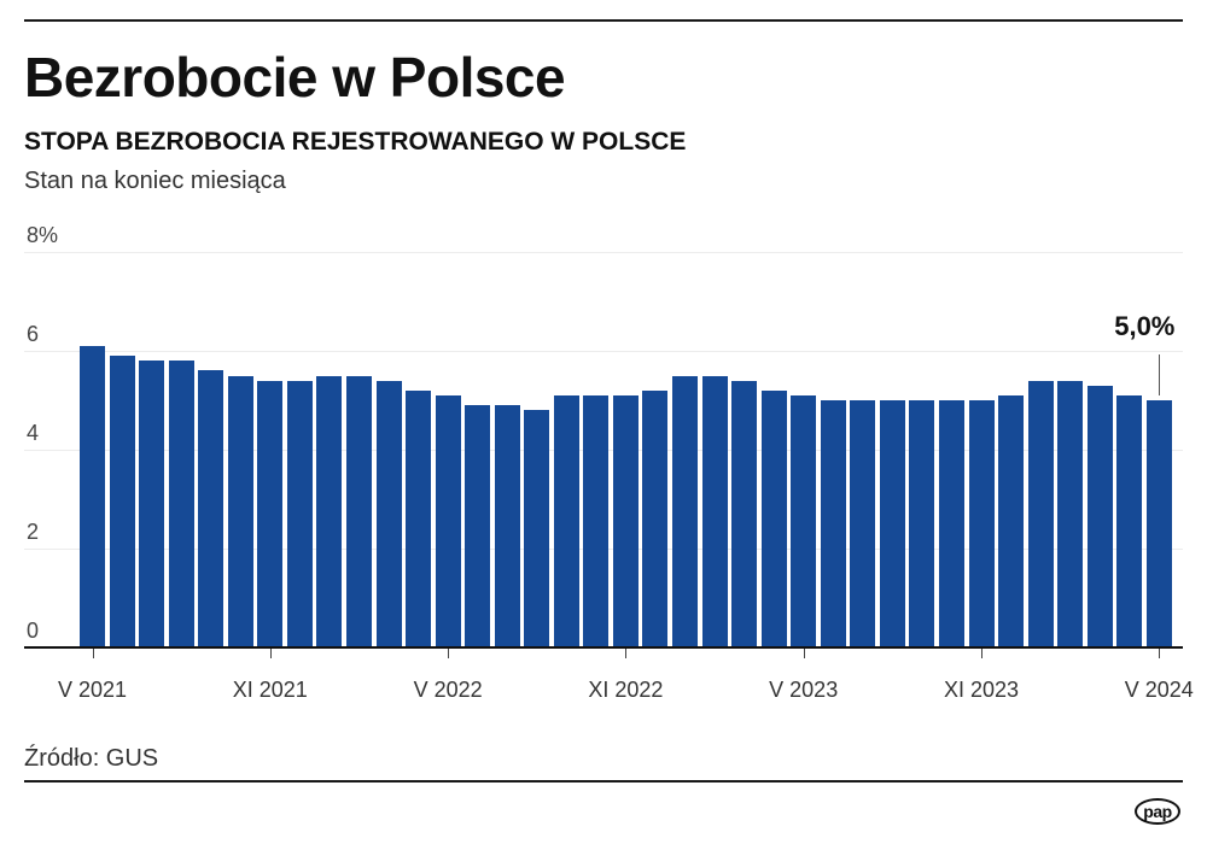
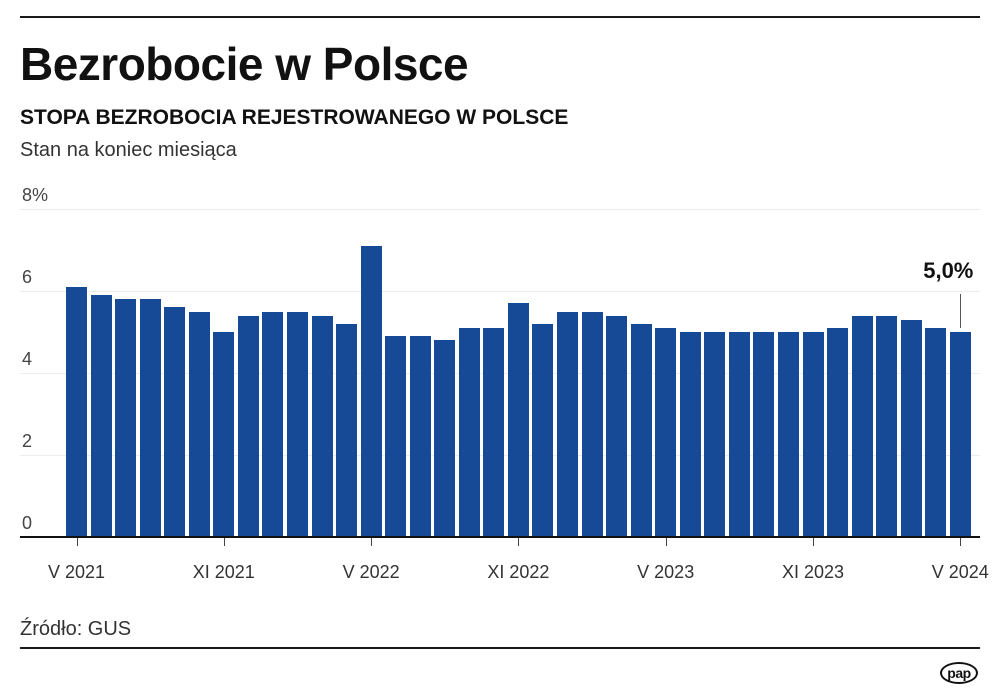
XI 2021: 5.4% -> 5.0%
V 2022: 5.1% -> 7.1%
XI 2022: 5.1% -> 5.7%
